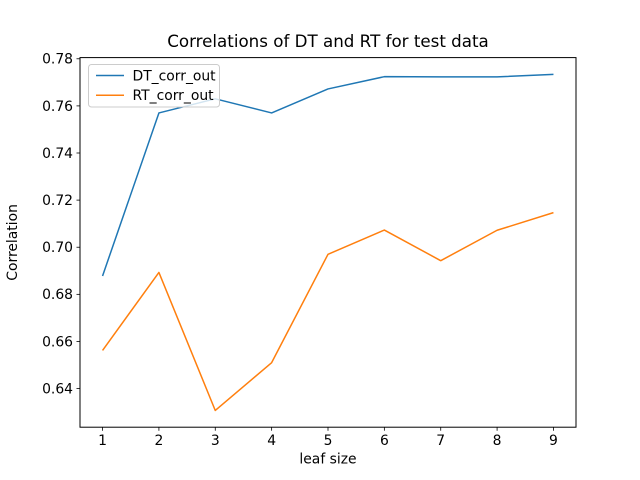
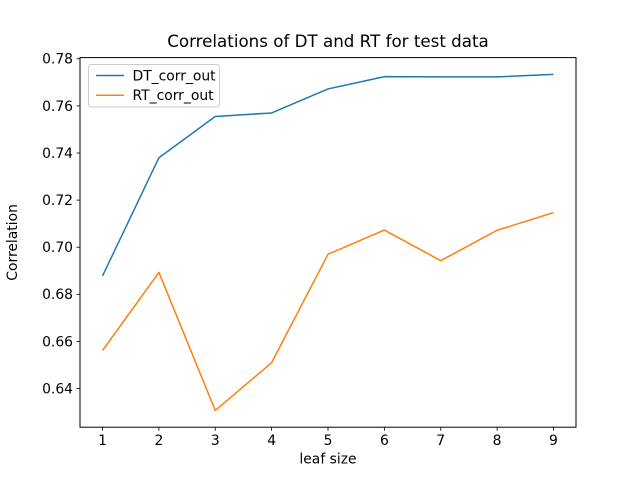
DT_corr_out/2: 0.757 -> 0.738
DT_corr_out/3: 0.763 -> 0.755
